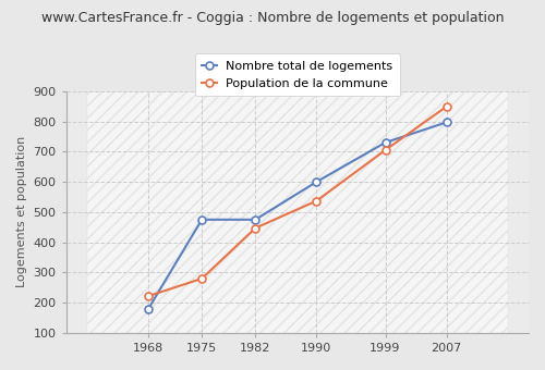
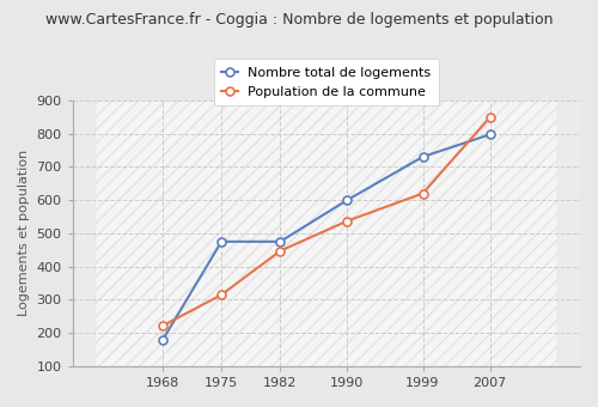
Population de la commune/1975: 280 -> 315
Population de la commune/1999: 705 -> 620
